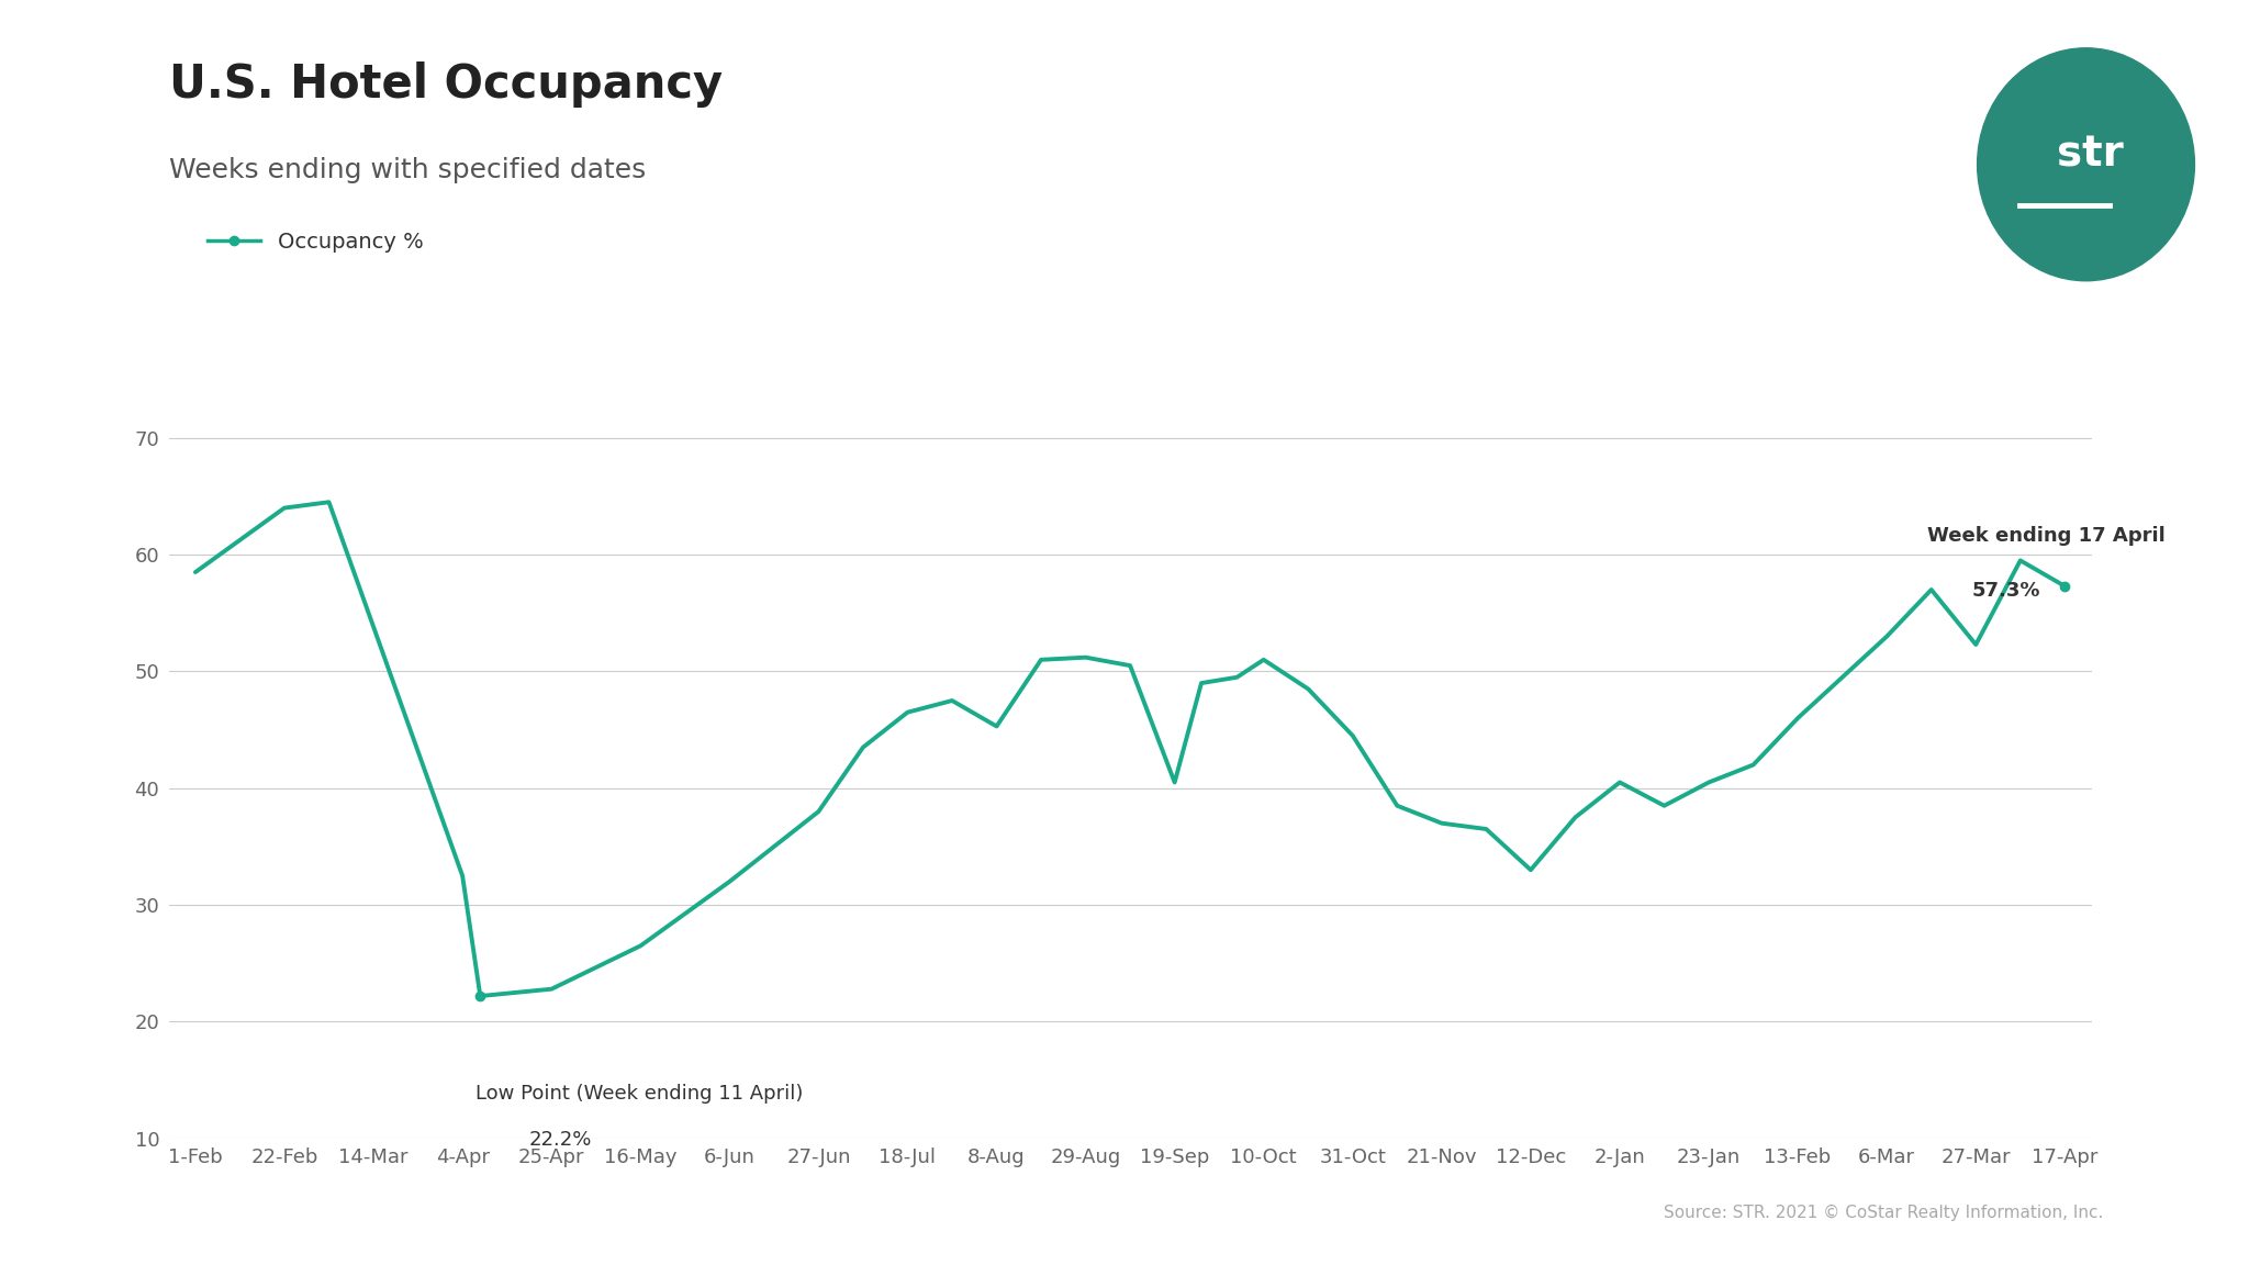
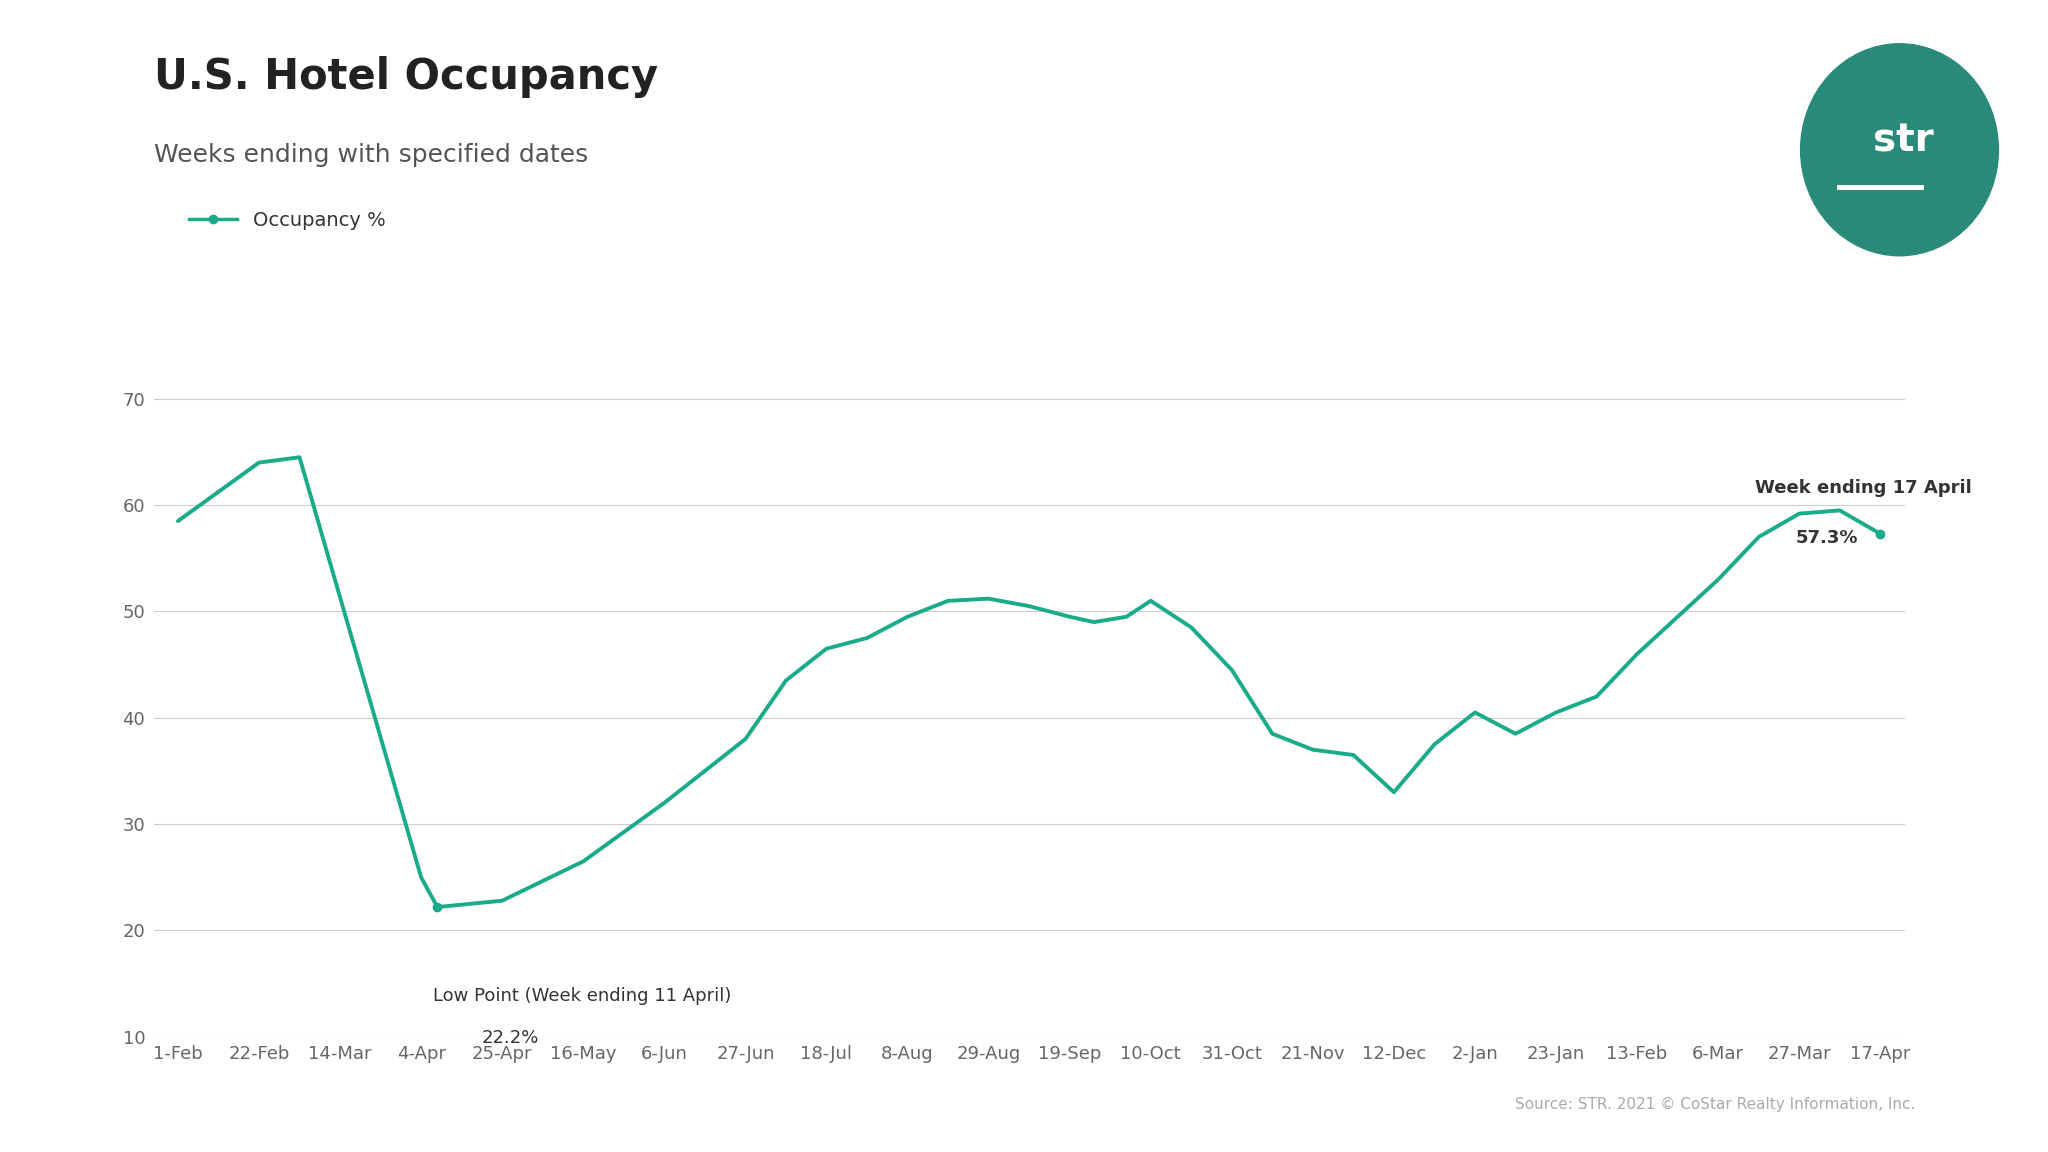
4-Apr: 32.5 -> 25.0
8-Aug: 45.3 -> 49.5
19-Sep: 40.5 -> 49.5
27-Mar: 52.3 -> 59.2
